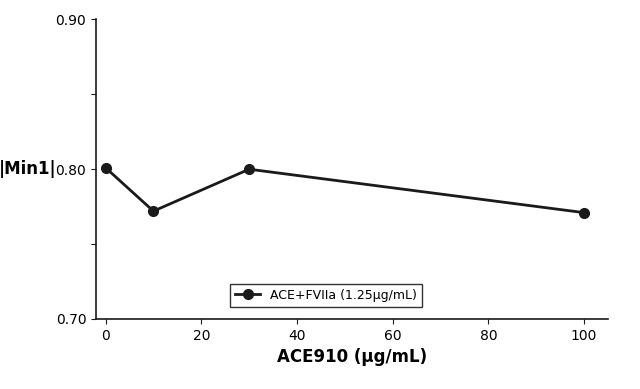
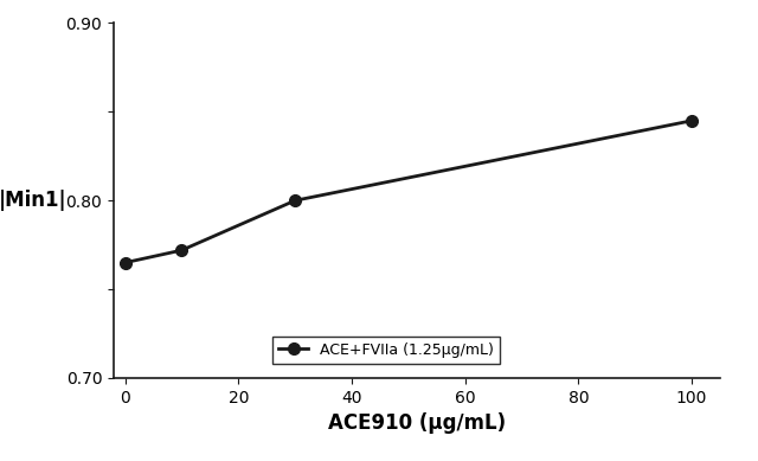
0: 0.801 -> 0.765
100: 0.771 -> 0.845
